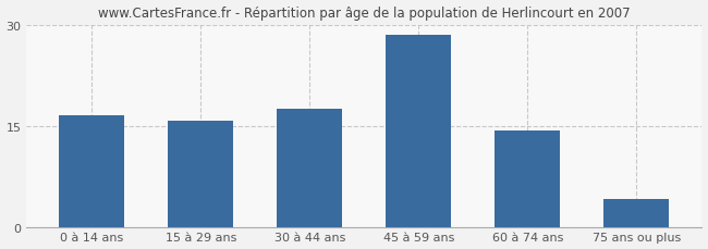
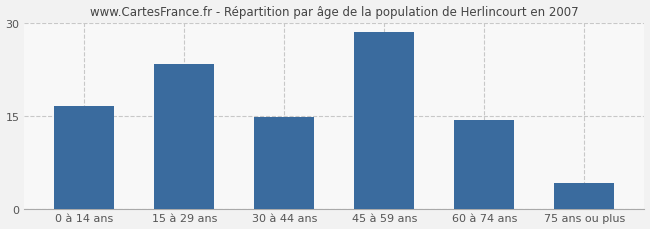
15 à 29 ans: 15.8 -> 23.4
30 à 44 ans: 17.5 -> 14.8
